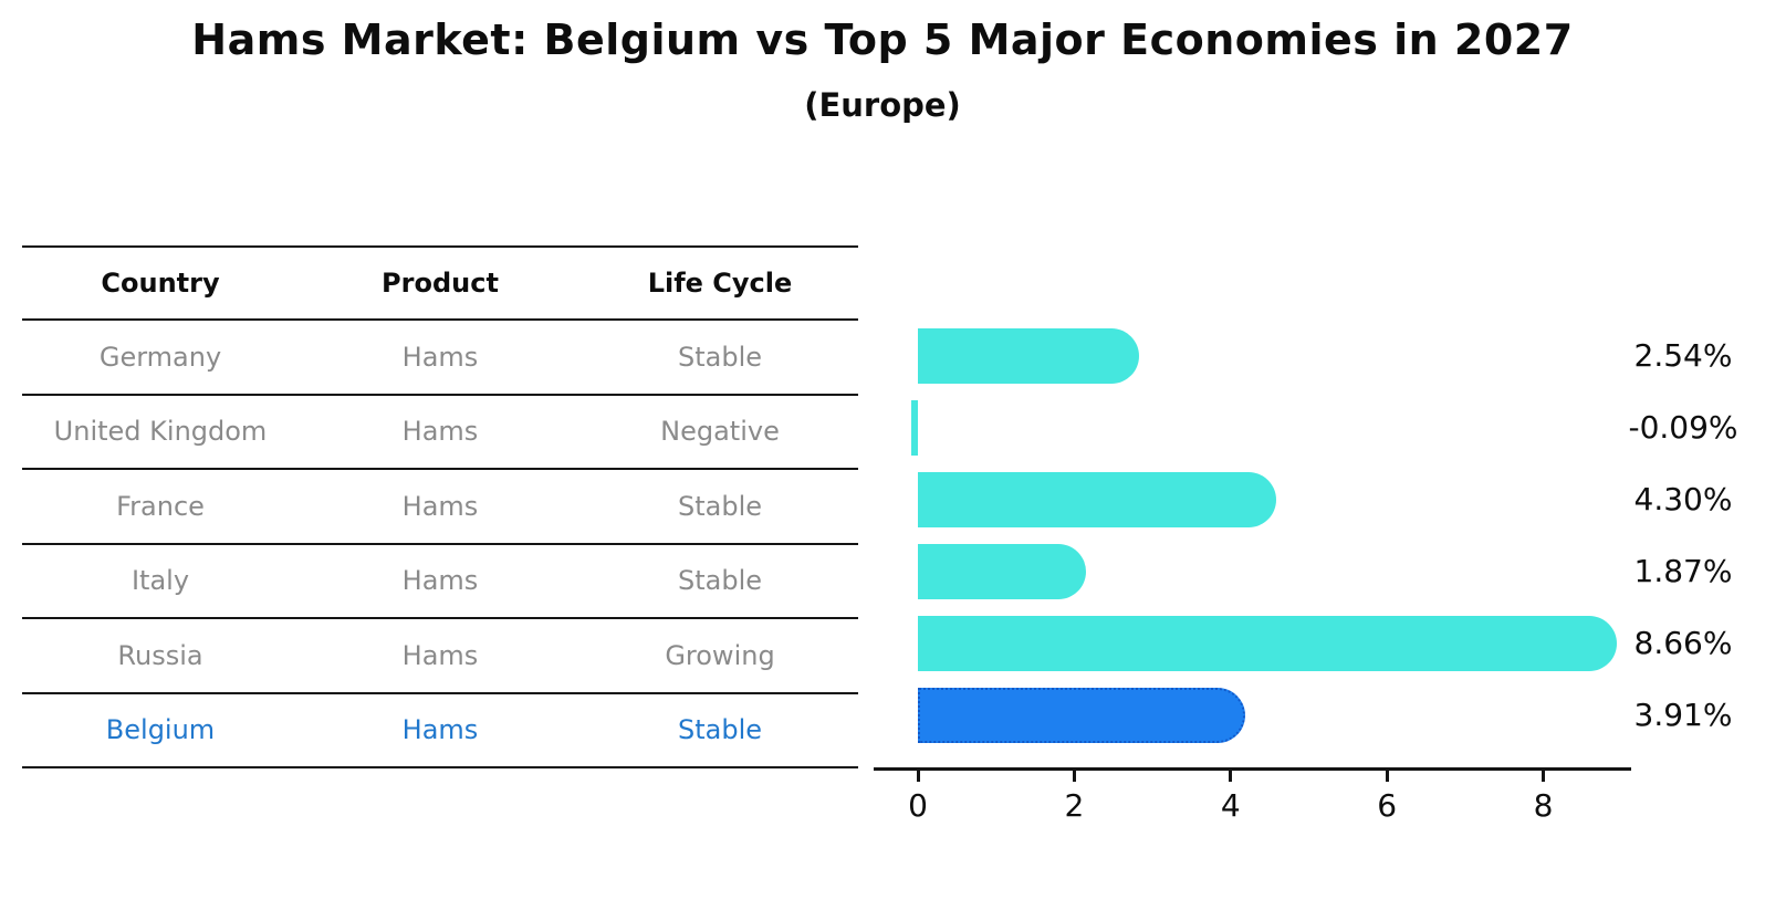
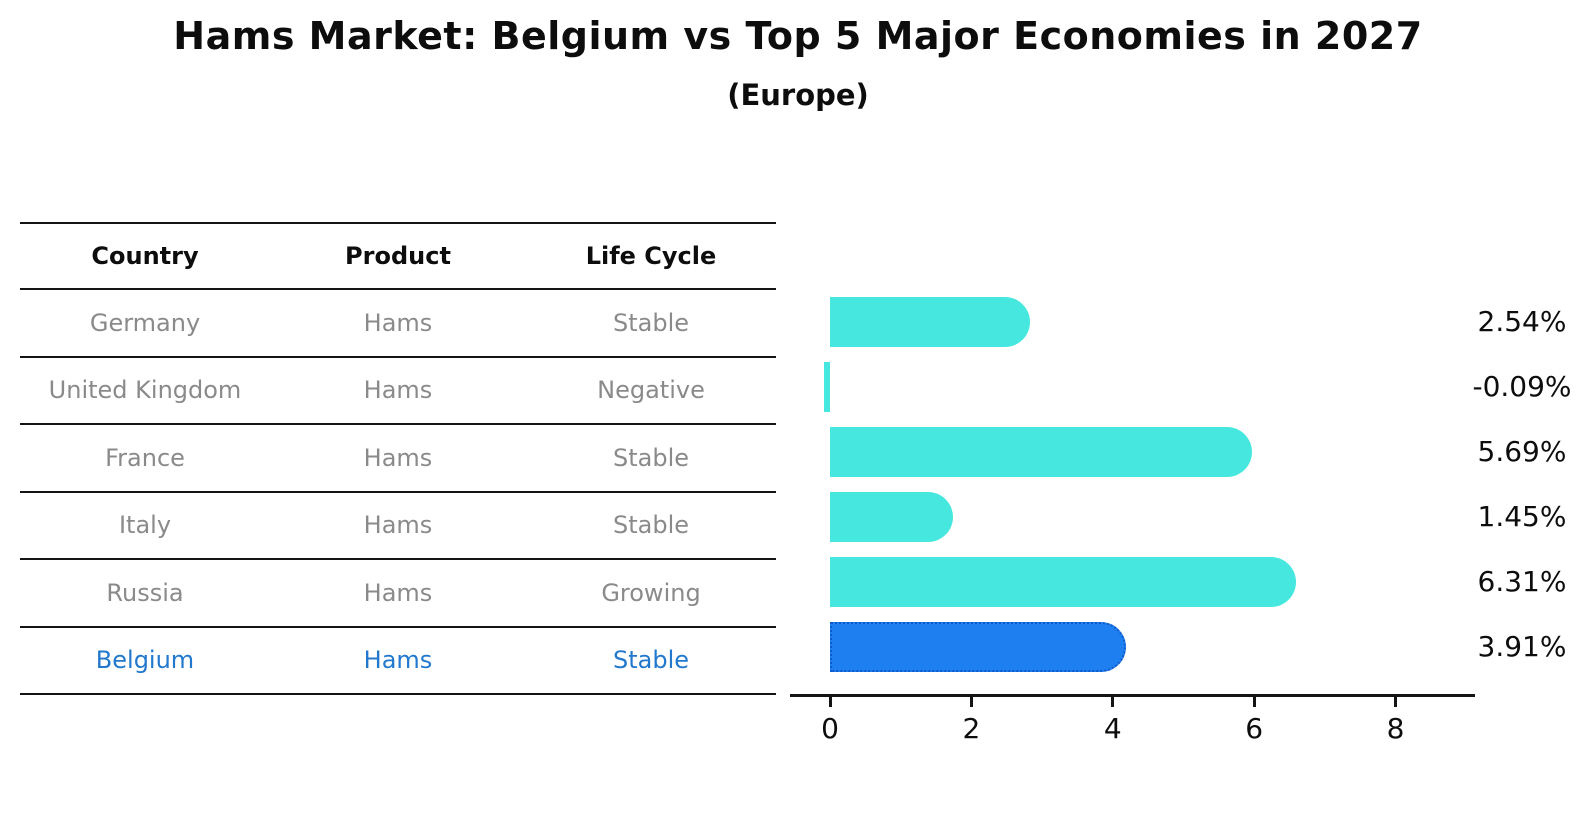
France: 4.30% -> 5.69%
Italy: 1.87% -> 1.45%
Russia: 8.66% -> 6.31%
